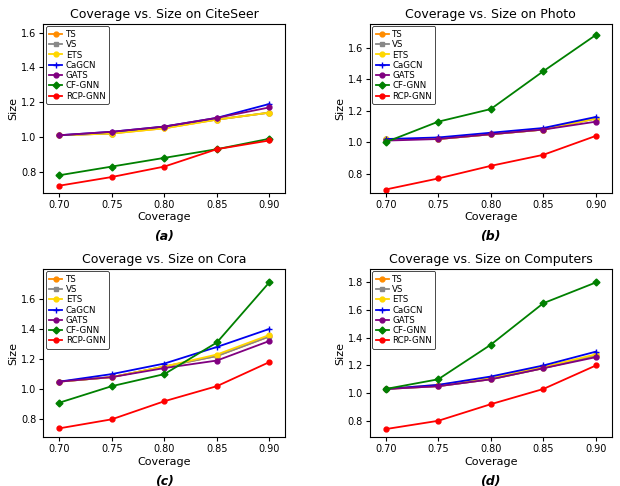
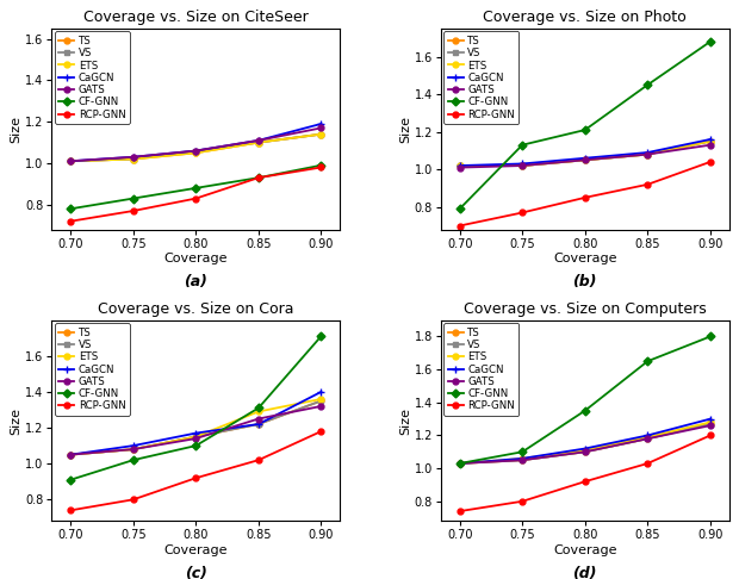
Coverage vs. Size on Photo/CF-GNN/0.70: 1.00 -> 0.79
Coverage vs. Size on Cora/ETS/0.85: 1.23 -> 1.29
Coverage vs. Size on Cora/CaGCN/0.85: 1.28 -> 1.22
Coverage vs. Size on Cora/GATS/0.85: 1.19 -> 1.25
